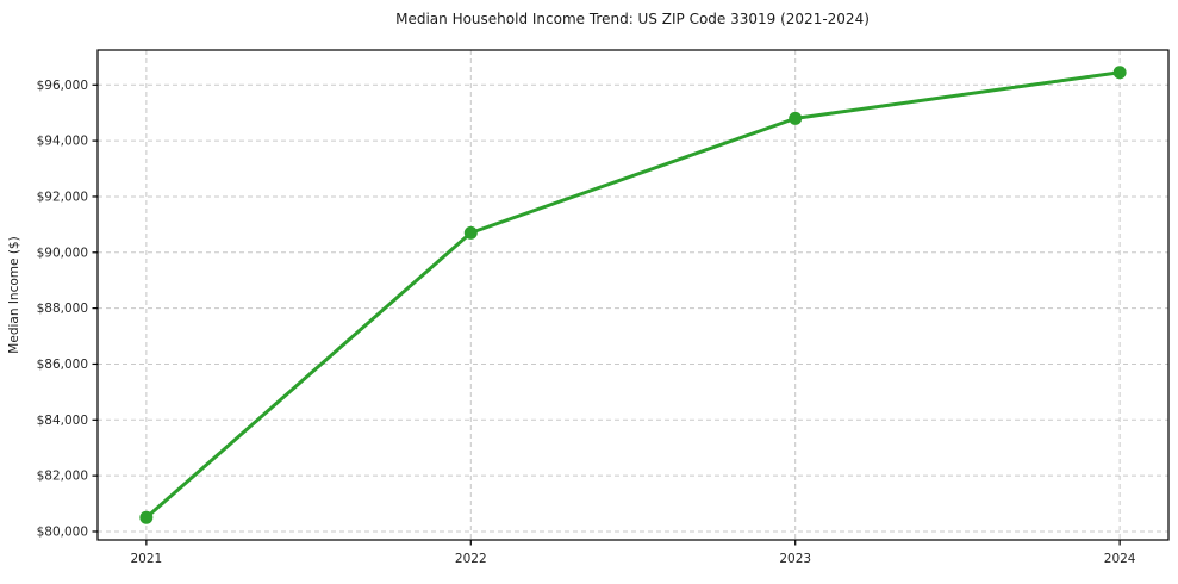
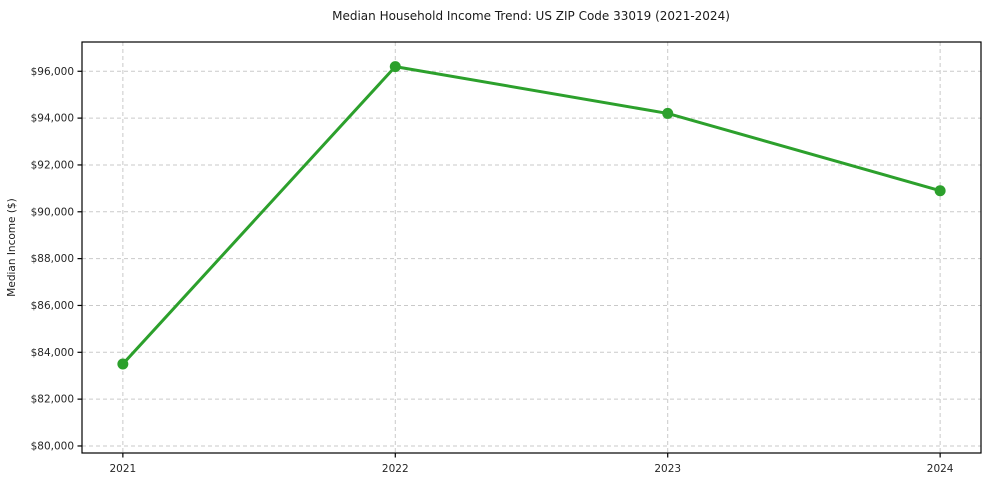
2021: $80500 -> $83500
2022: $90700 -> $96200
2023: $94800 -> $94200
2024: $96400 -> $90900
